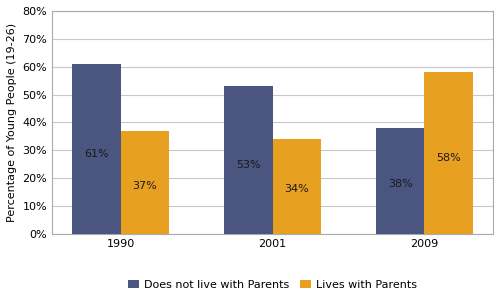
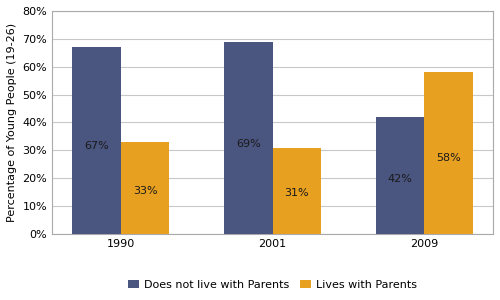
Does not live with Parents/1990: 61% -> 67%
Lives with Parents/1990: 37% -> 33%
Does not live with Parents/2001: 53% -> 69%
Lives with Parents/2001: 34% -> 31%
Does not live with Parents/2009: 38% -> 42%
